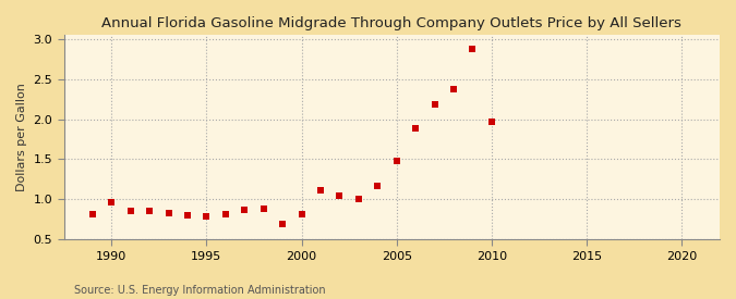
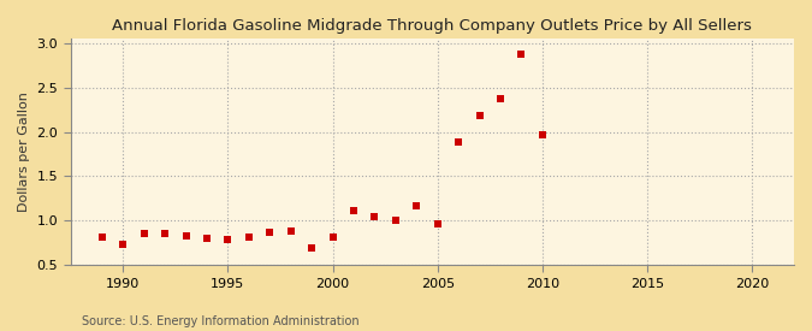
1990: 0.96 -> 0.74
2005: 1.48 -> 0.96
